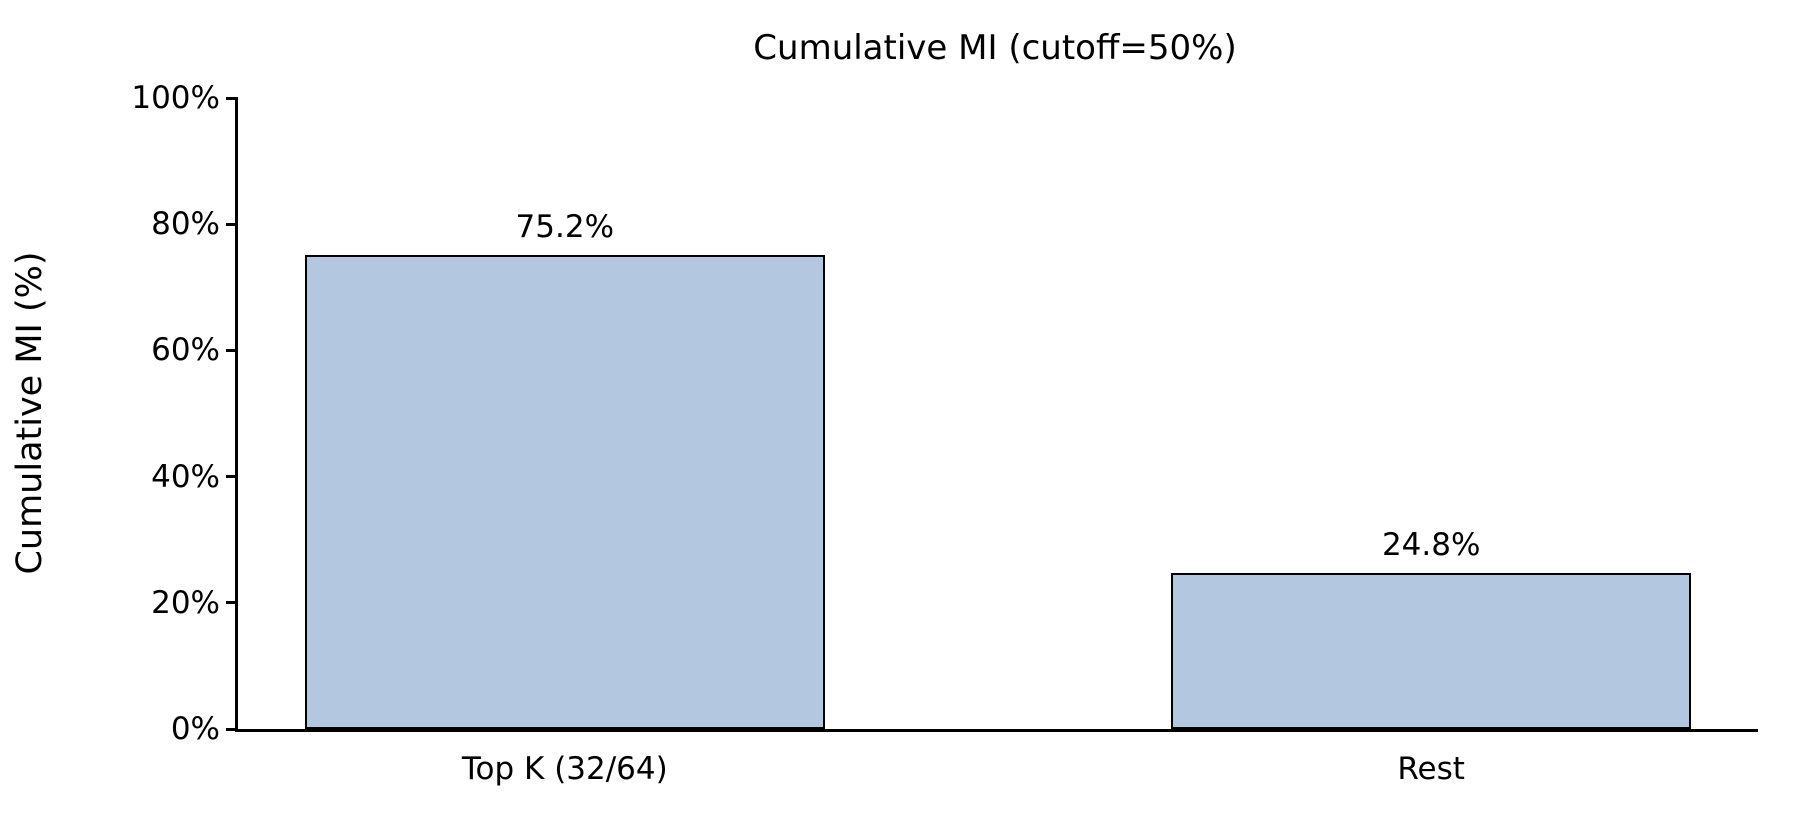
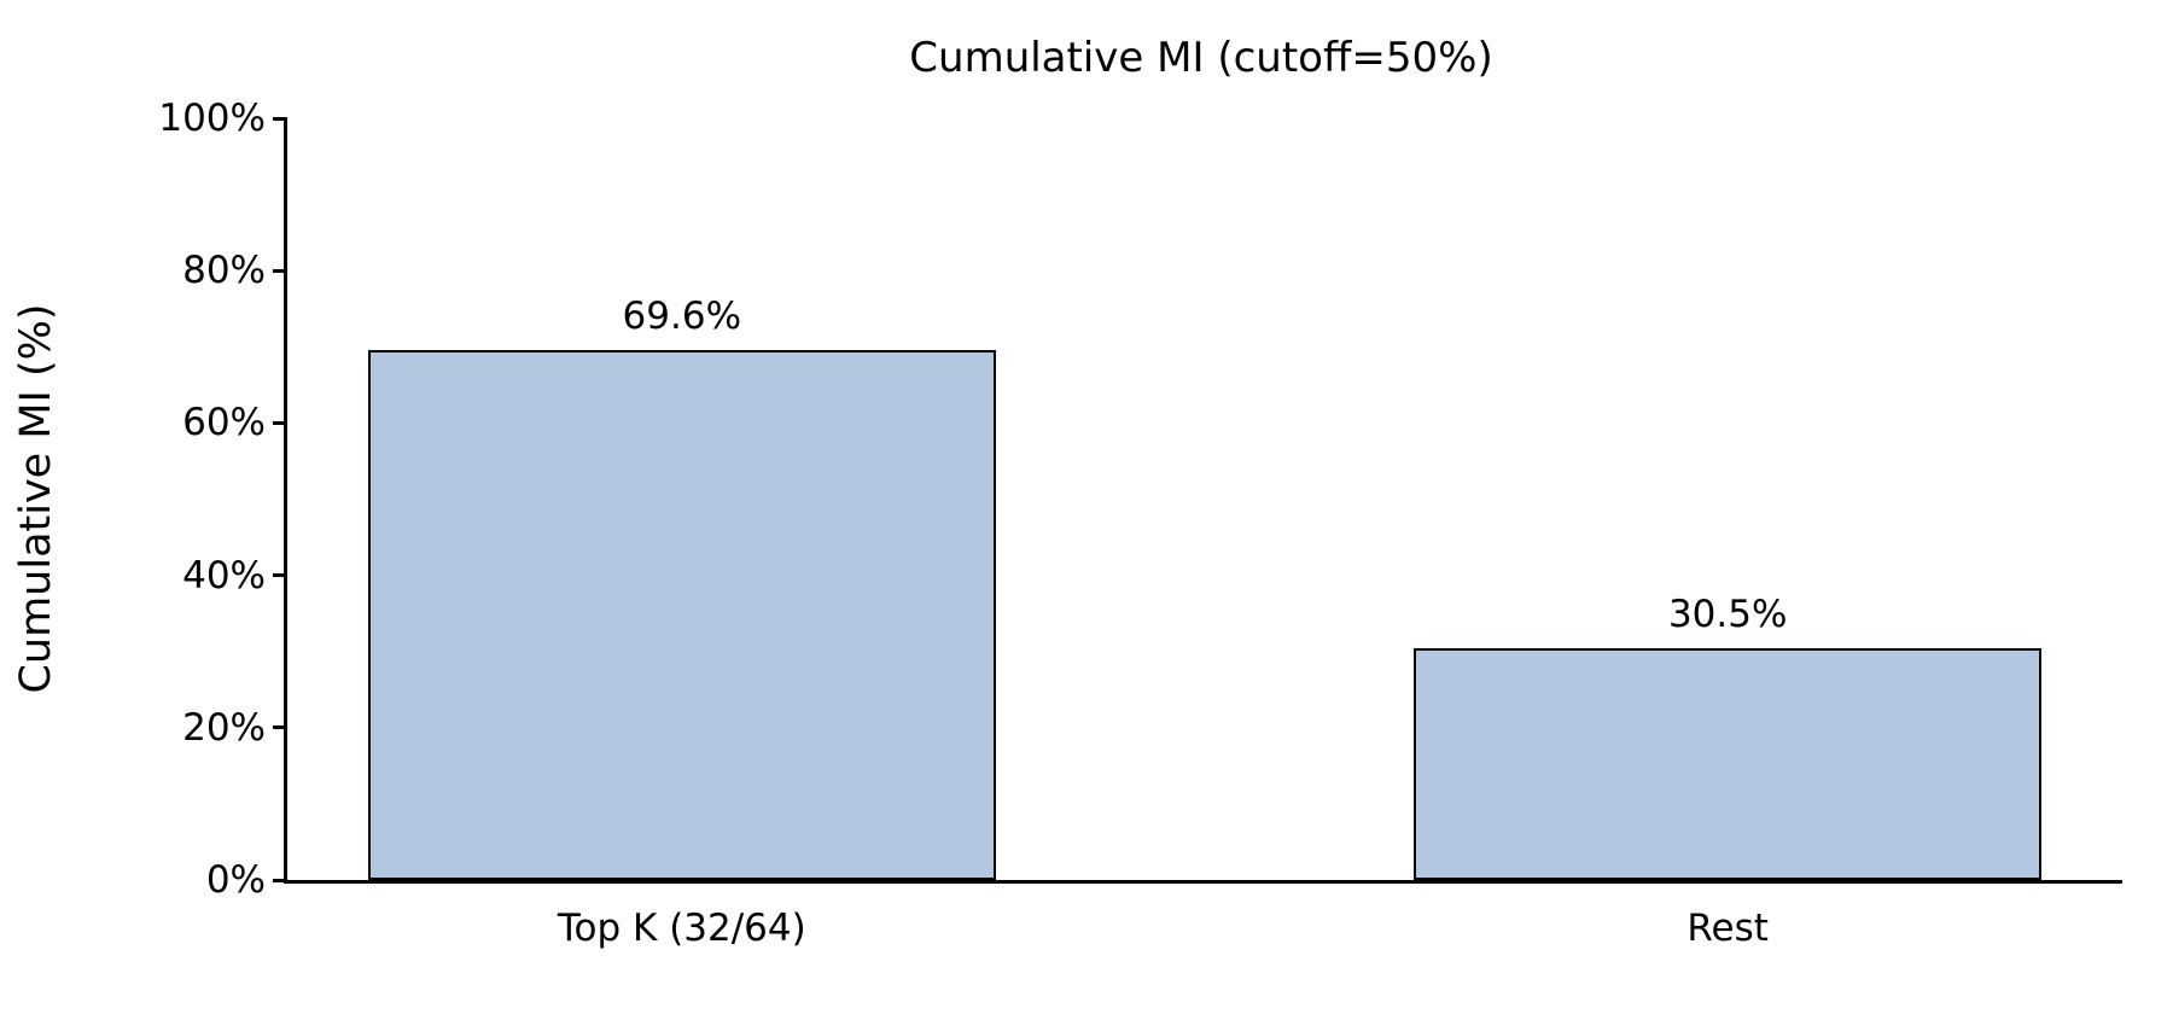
Top K (32/64): 75.2% -> 69.6%
Rest: 24.8% -> 30.5%
